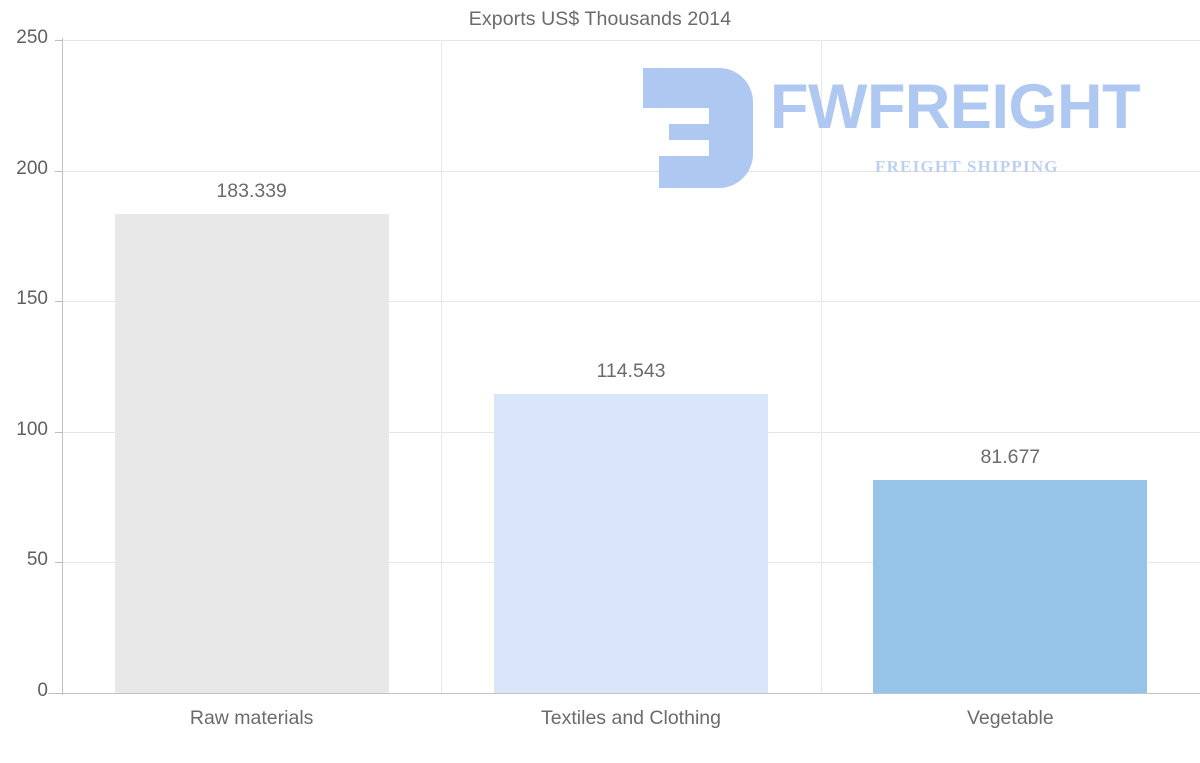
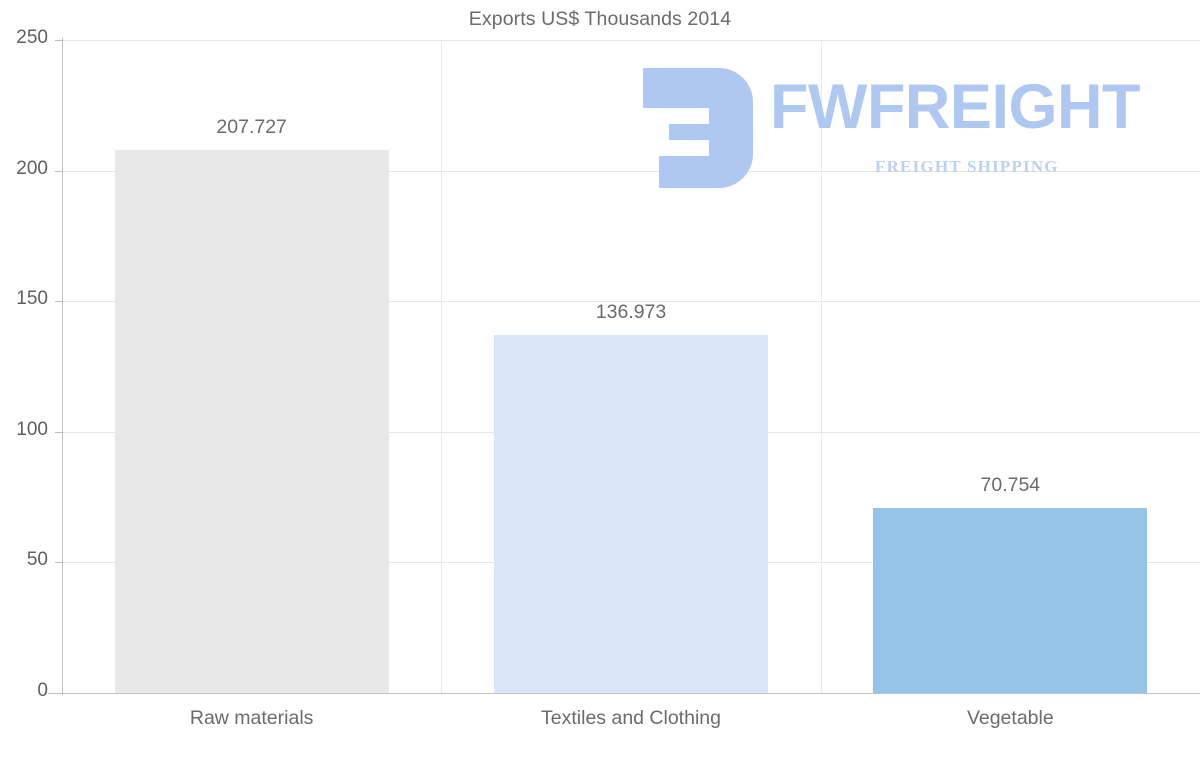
Raw materials: 183.339 -> 207.727
Textiles and Clothing: 114.543 -> 136.973
Vegetable: 81.677 -> 70.754
